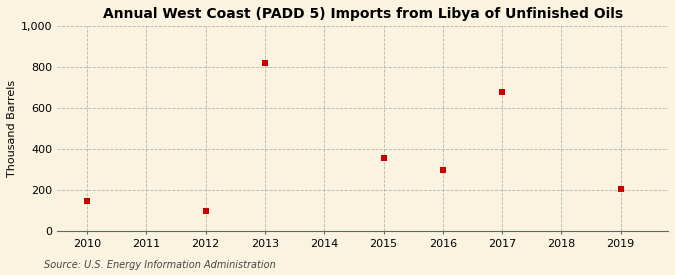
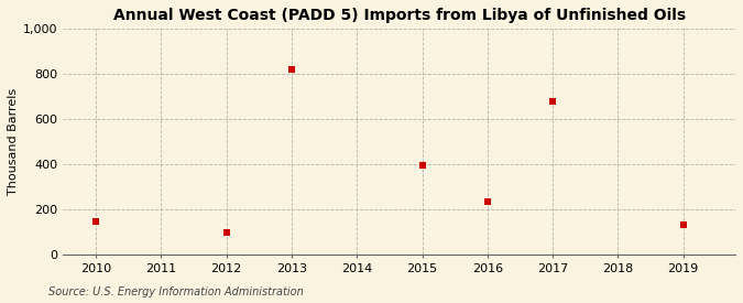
2015: 355 -> 395
2016: 300 -> 235
2019: 205 -> 135
